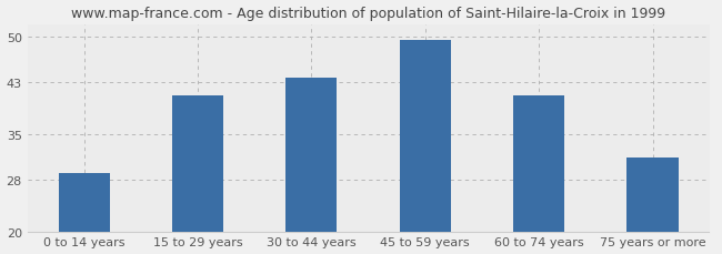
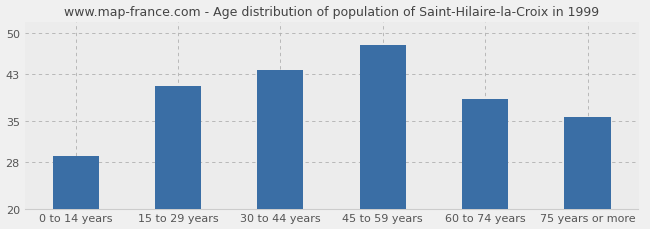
45 to 59 years: 49.5 -> 48.0
60 to 74 years: 41.0 -> 38.8
75 years or more: 31.5 -> 35.8
